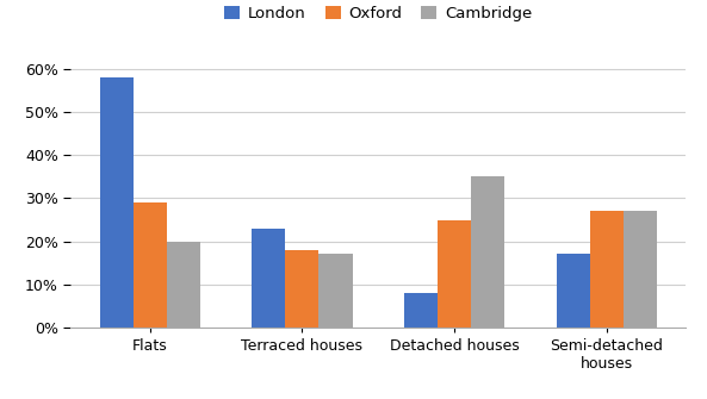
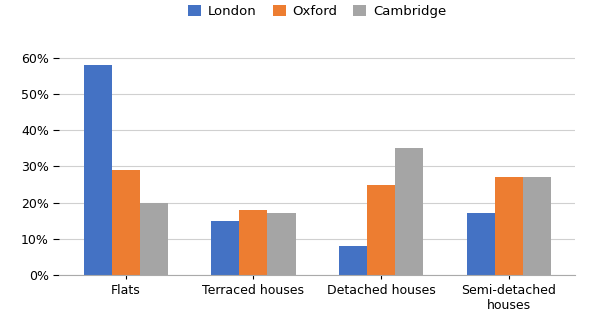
London/Terraced houses: 23% -> 15%
